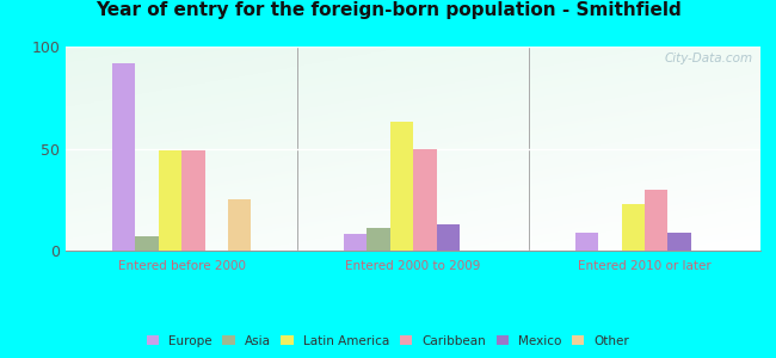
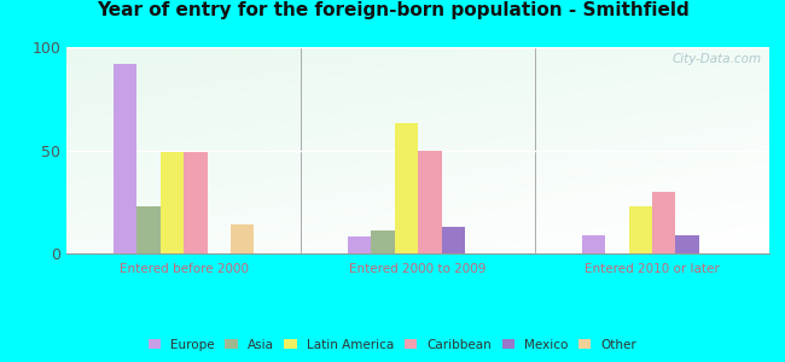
Asia/Entered before 2000: 7 -> 23
Other/Entered before 2000: 25 -> 14
